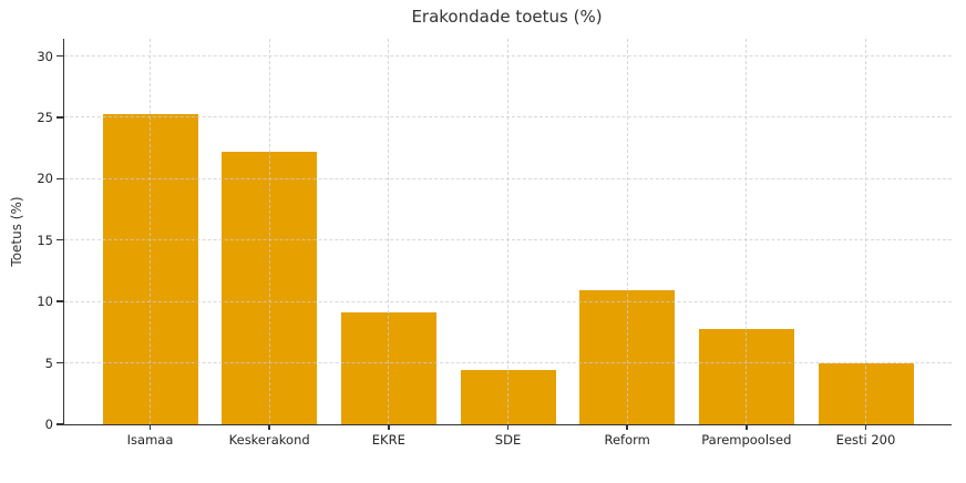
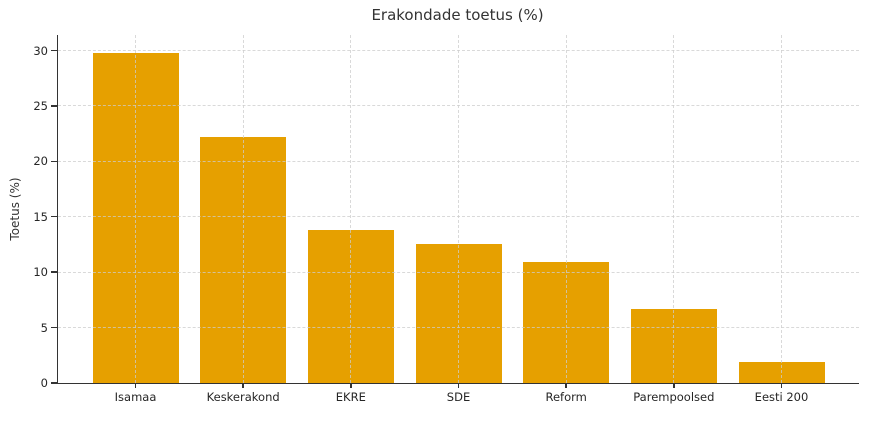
Isamaa: 25.3 -> 29.8
EKRE: 9.1 -> 13.8
SDE: 4.4 -> 12.5
Parempoolsed: 7.8 -> 6.7
Eesti 200: 5.0 -> 1.9
